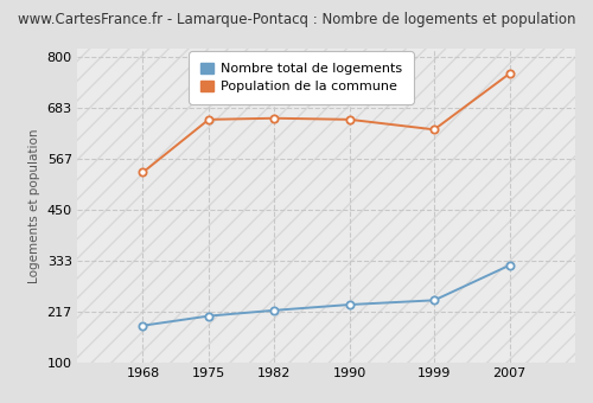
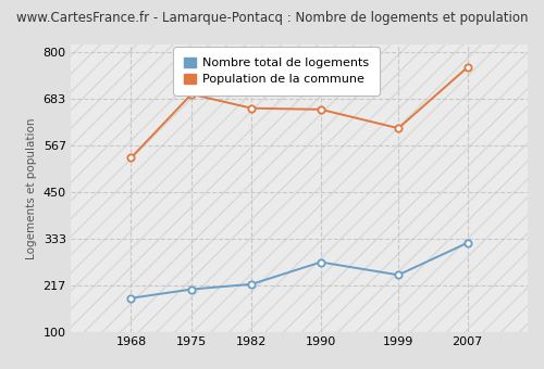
Population de la commune/1975: 657 -> 695
Nombre total de logements/1990: 233 -> 275
Population de la commune/1999: 634 -> 610
